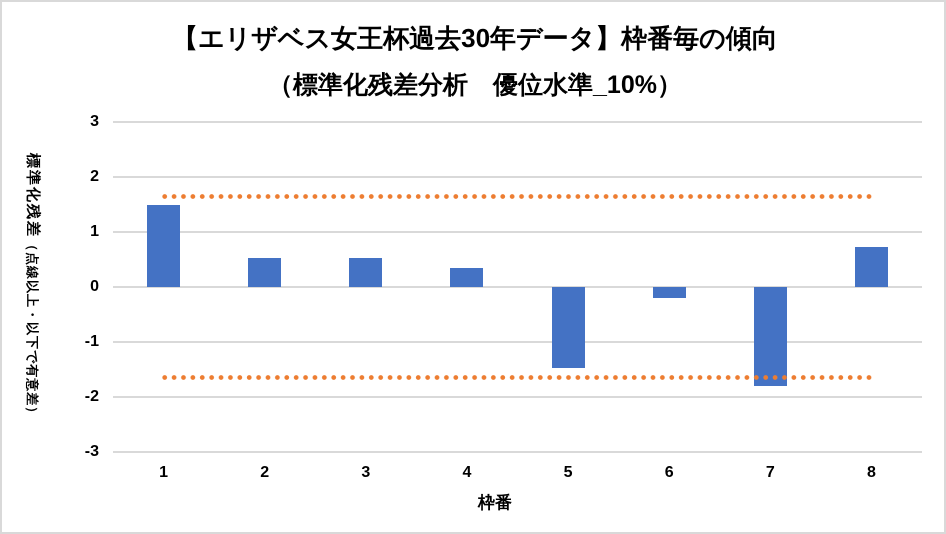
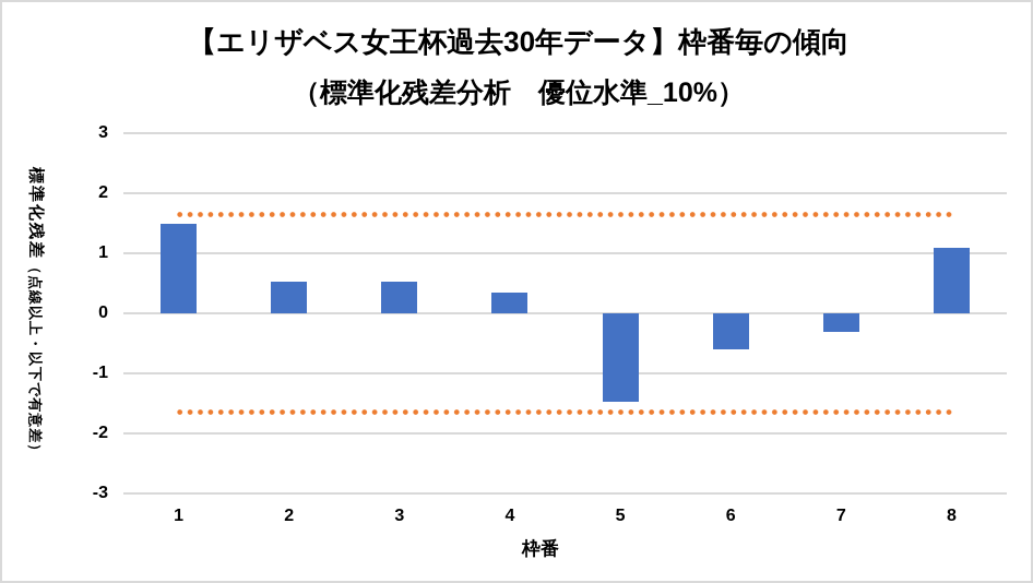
6: -0.2 -> -0.6
7: -1.8 -> -0.3
8: 0.7 -> 1.1
